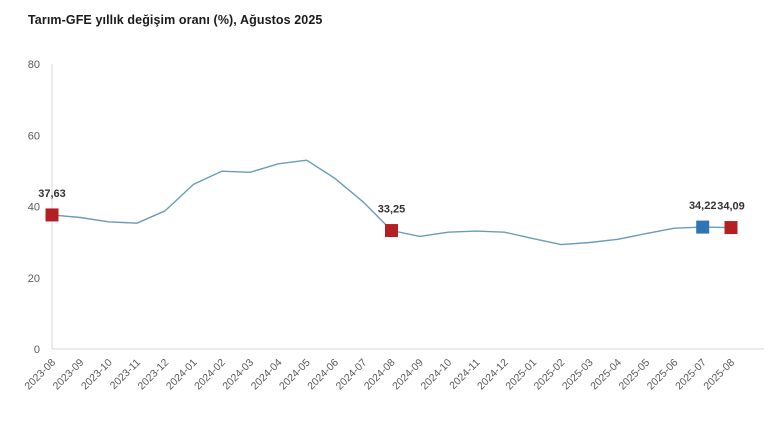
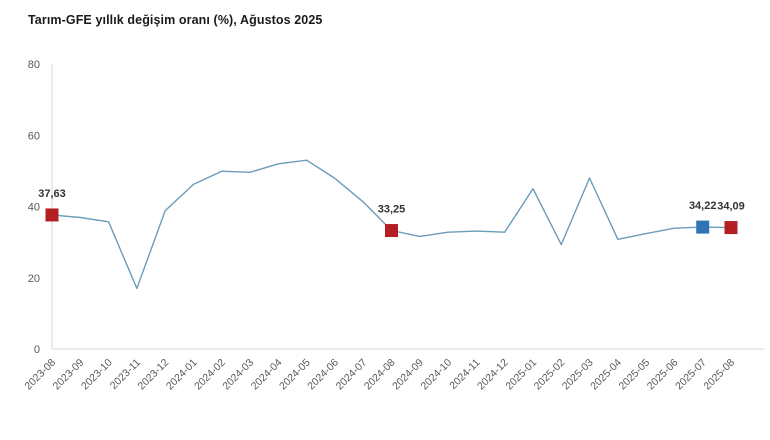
2023-11: 35 -> 17
2025-01: 31 -> 45
2025-03: 30 -> 48
